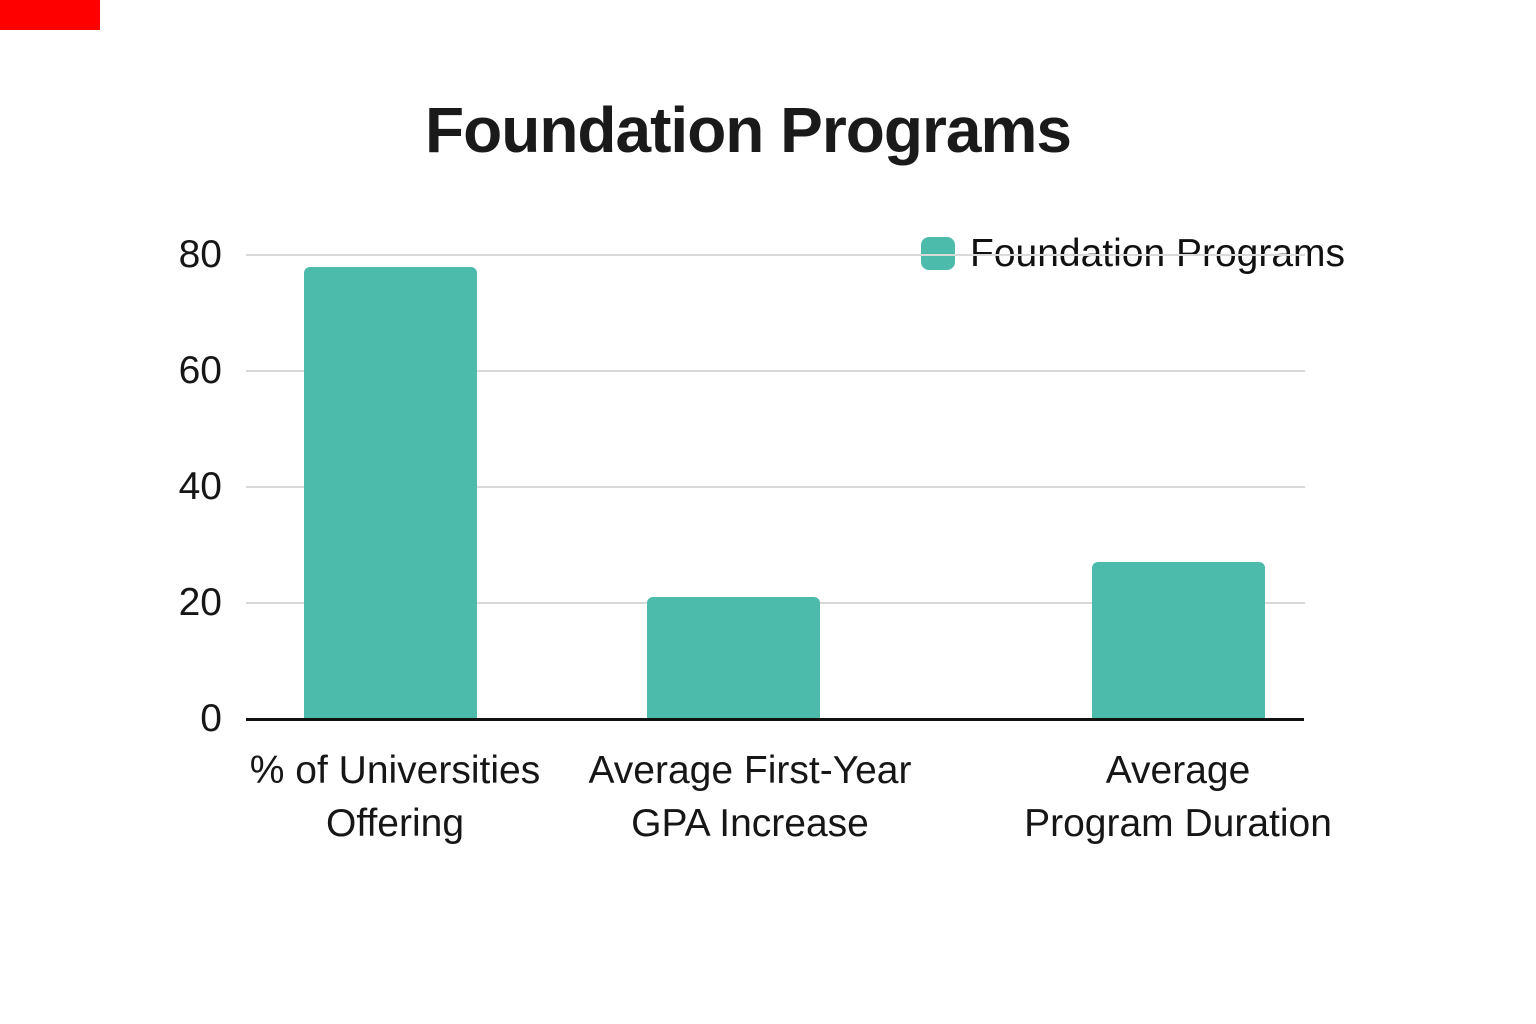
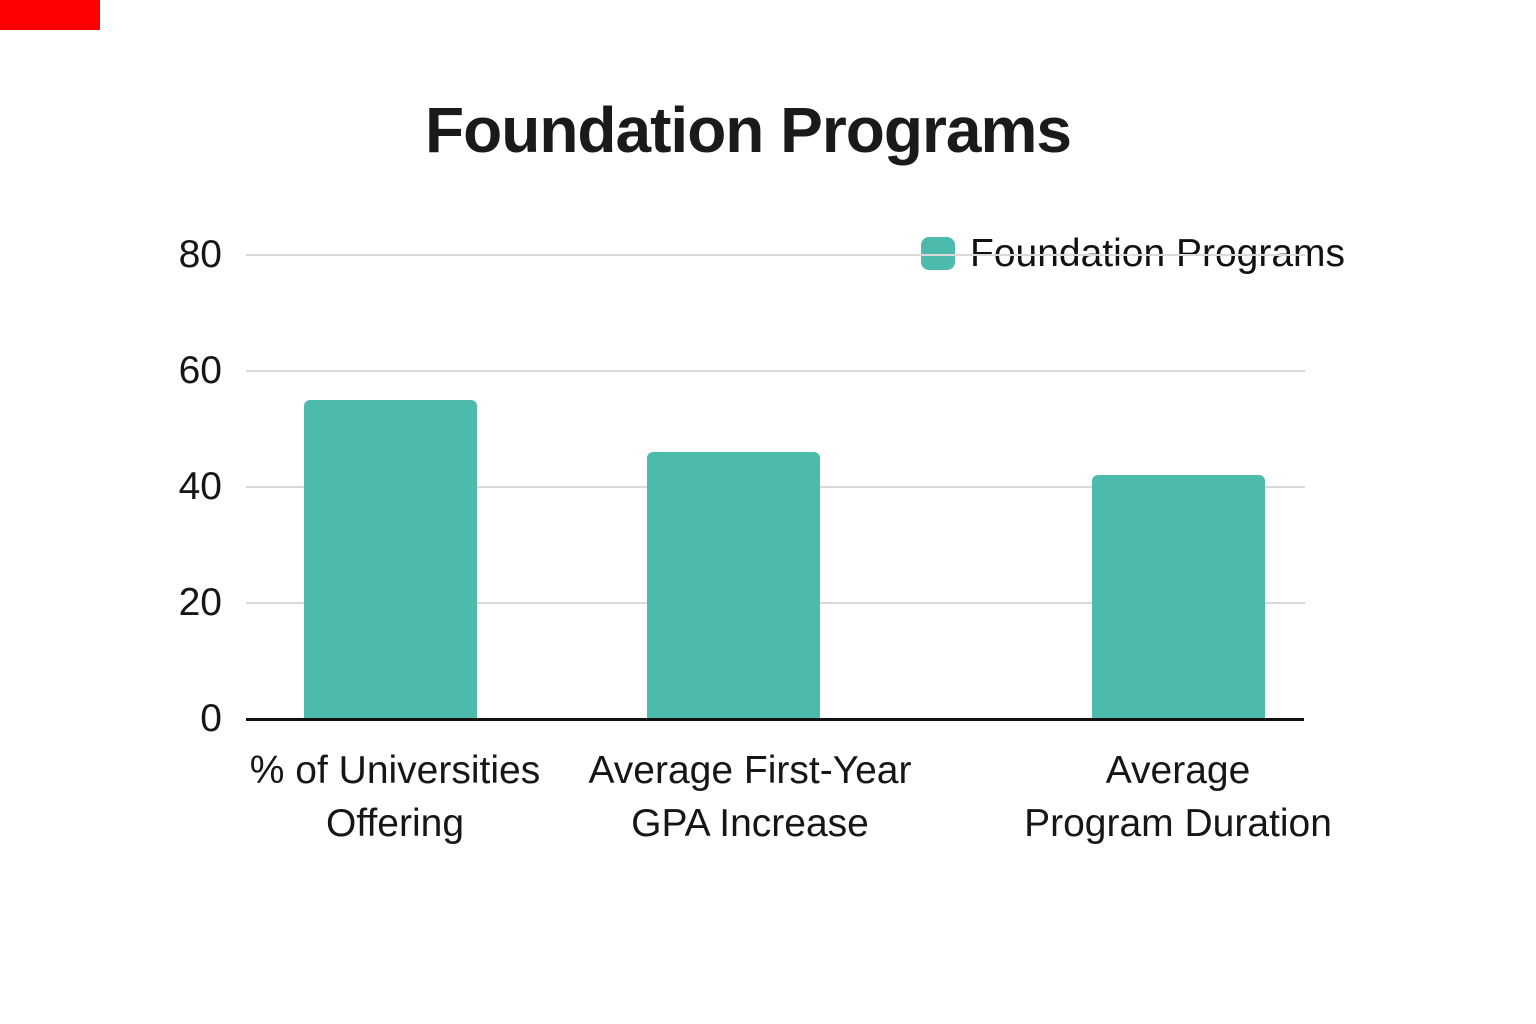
% of Universities Offering: 78 -> 55
Average First-Year GPA Increase: 21 -> 46
Average Program Duration: 27 -> 42
